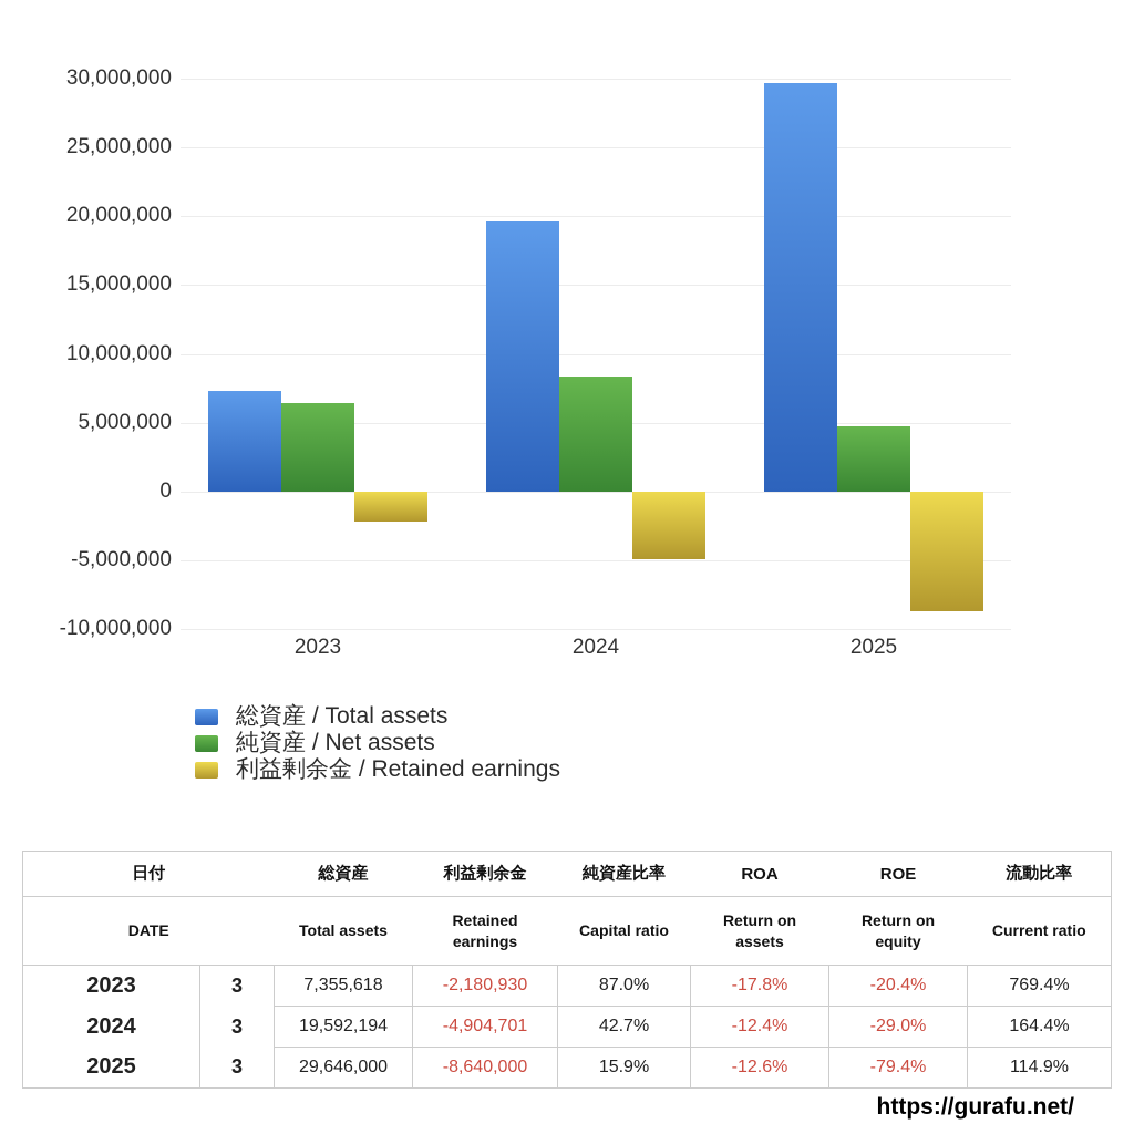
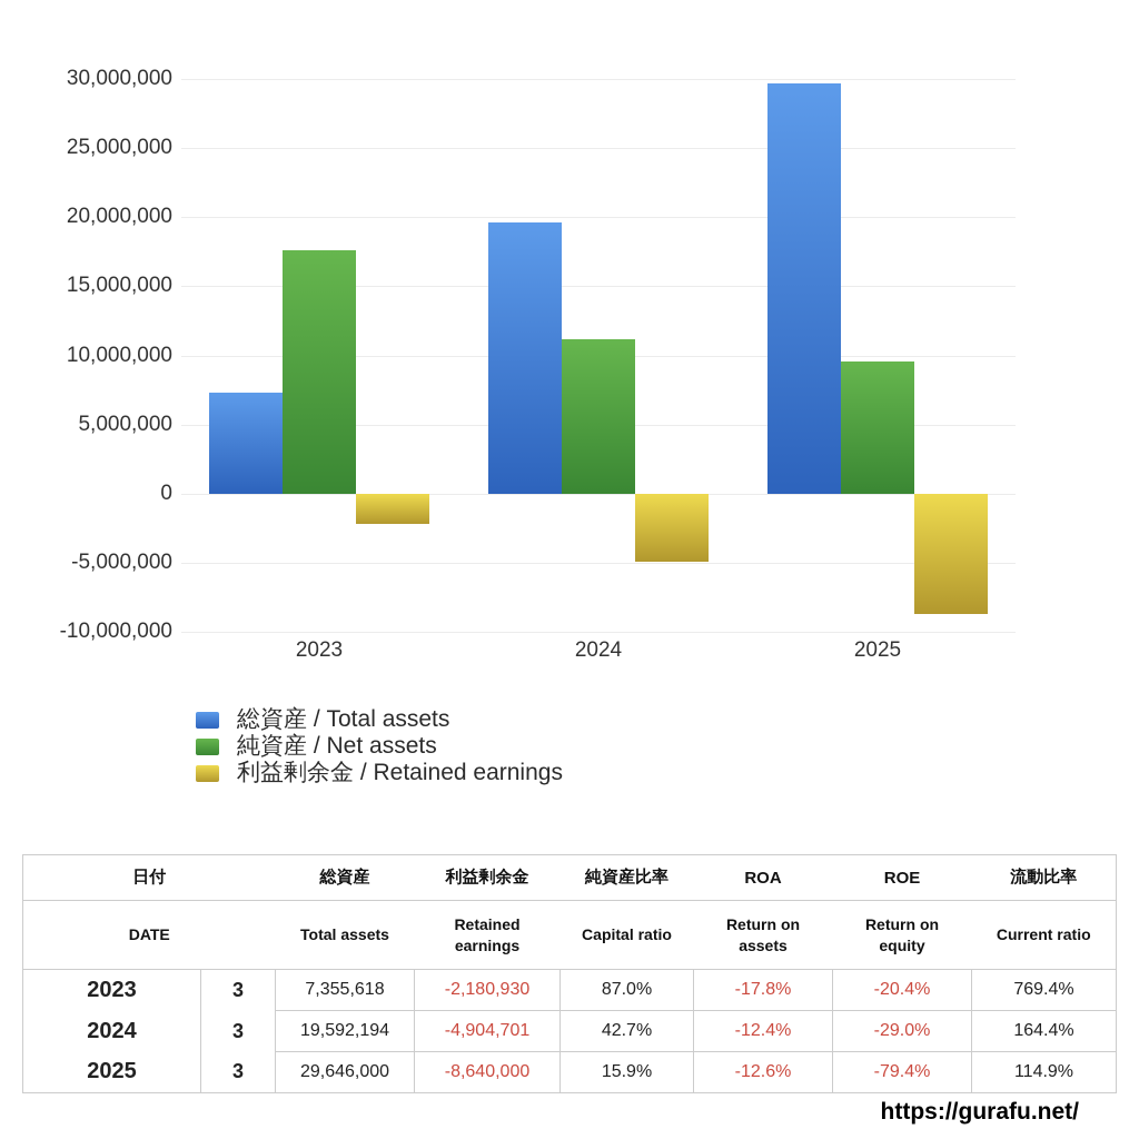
純資産 / Net assets/2023: 6400000 -> 17600000
純資産 / Net assets/2024: 8400000 -> 11200000
純資産 / Net assets/2025: 4700000 -> 9600000
